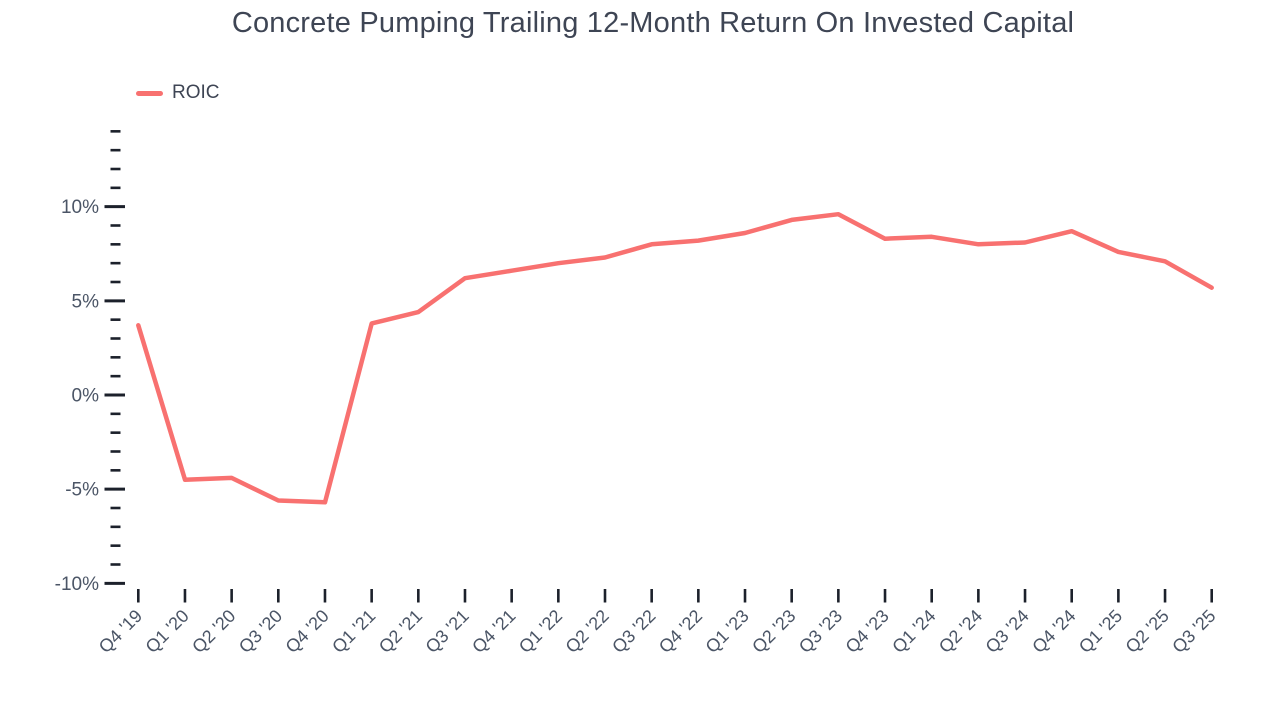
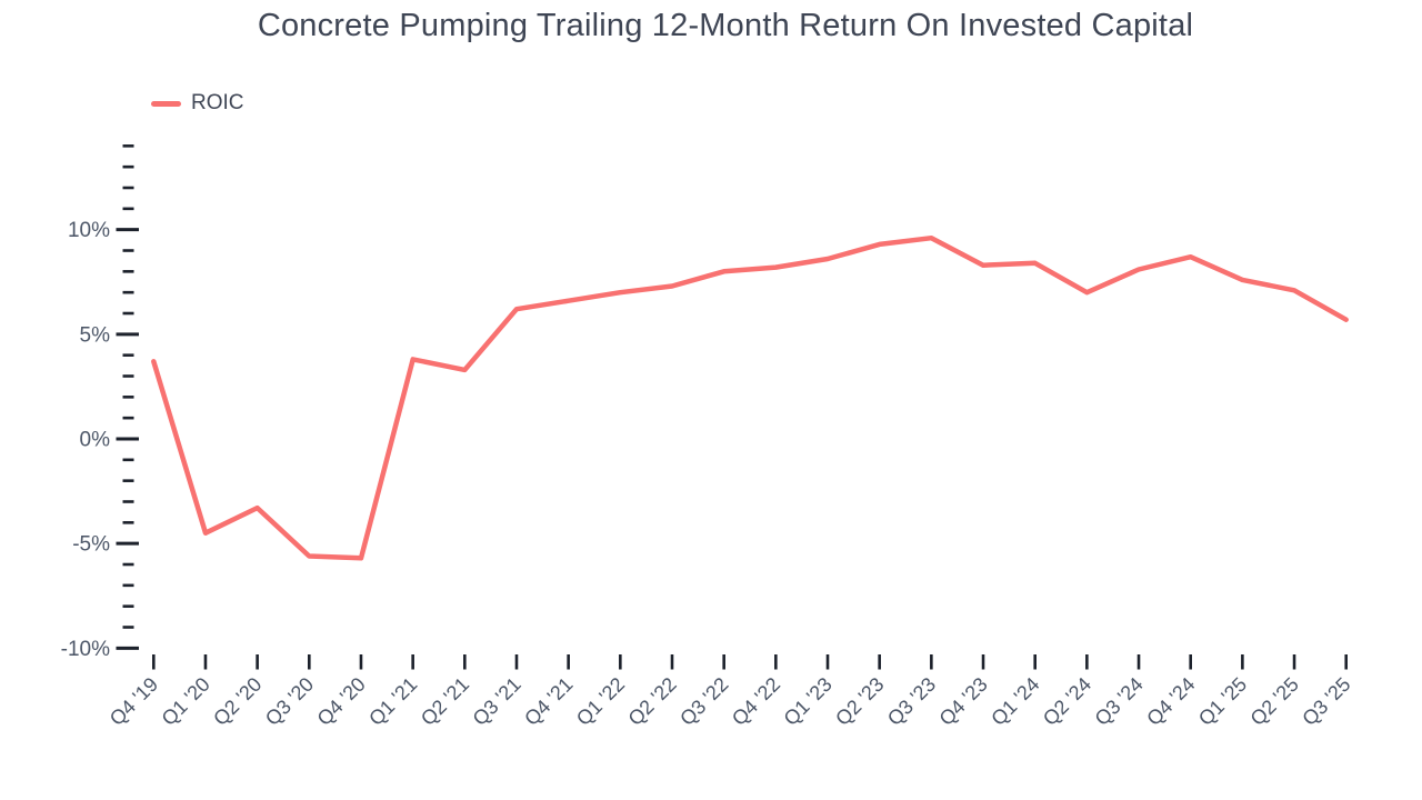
Q2 '20: -4.4% -> -3.3%
Q2 '21: 4.4% -> 3.3%
Q2 '24: 8.0% -> 7.0%
